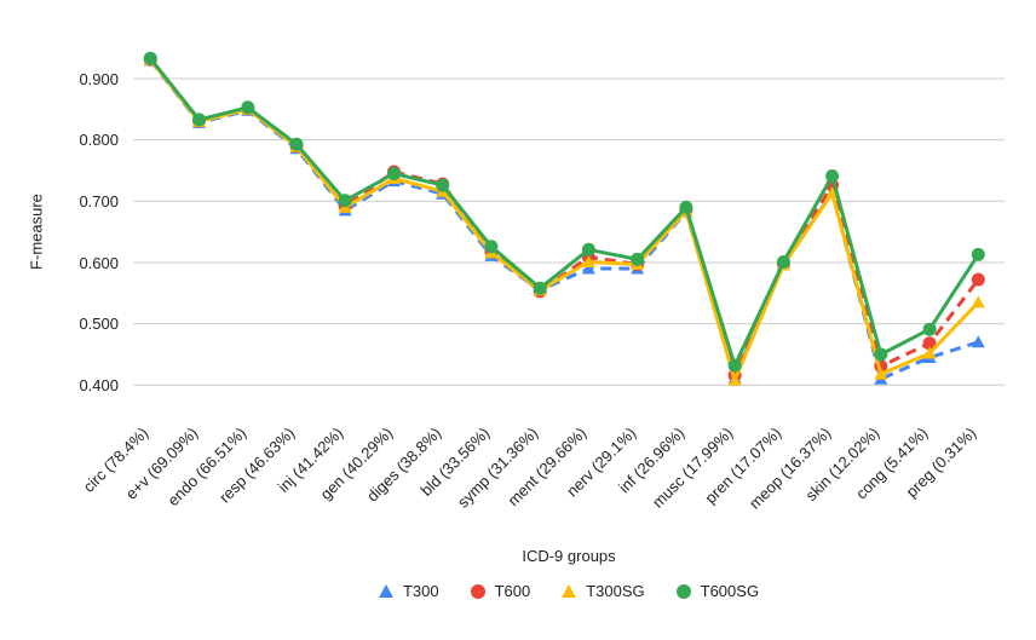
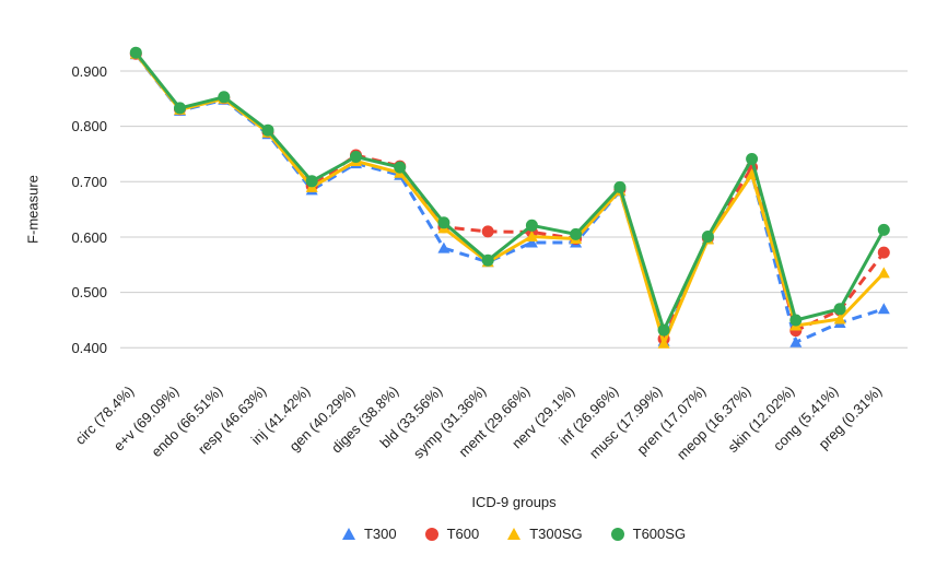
T300/bld (33.56%): 0.61 -> 0.58
T600/symp (31.36%): 0.55 -> 0.61
T300SG/skin (12.02%): 0.42 -> 0.44
T600SG/cong (5.41%): 0.49 -> 0.47
